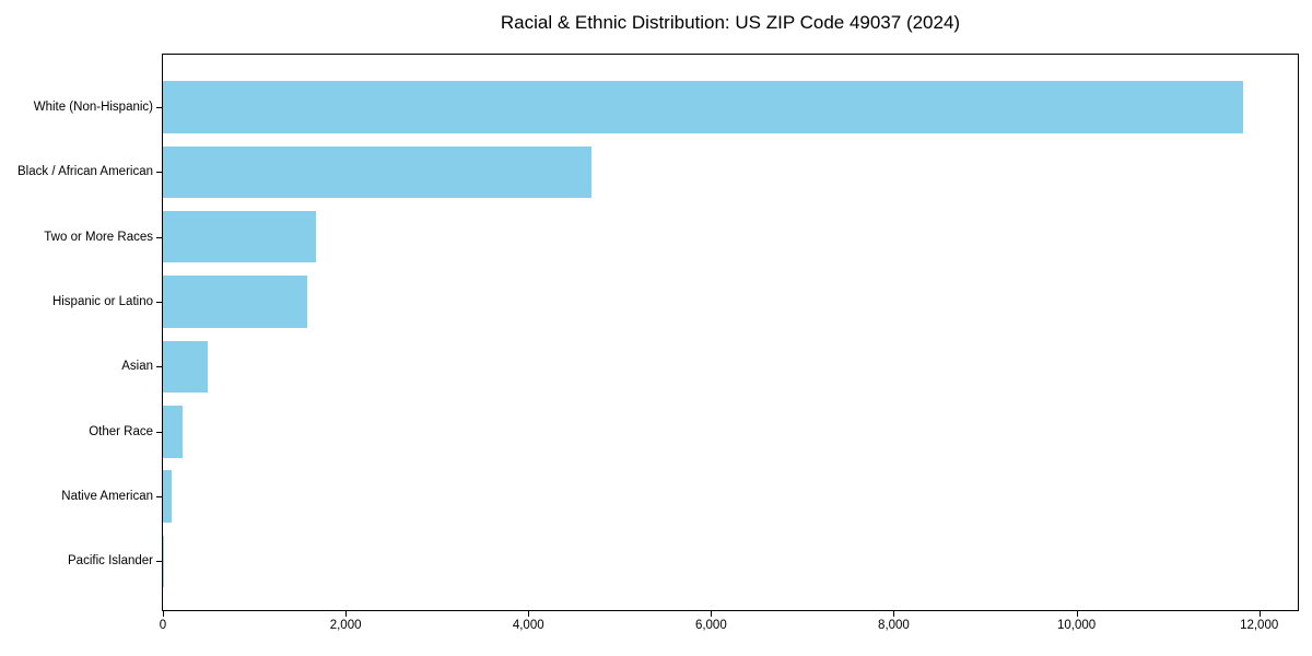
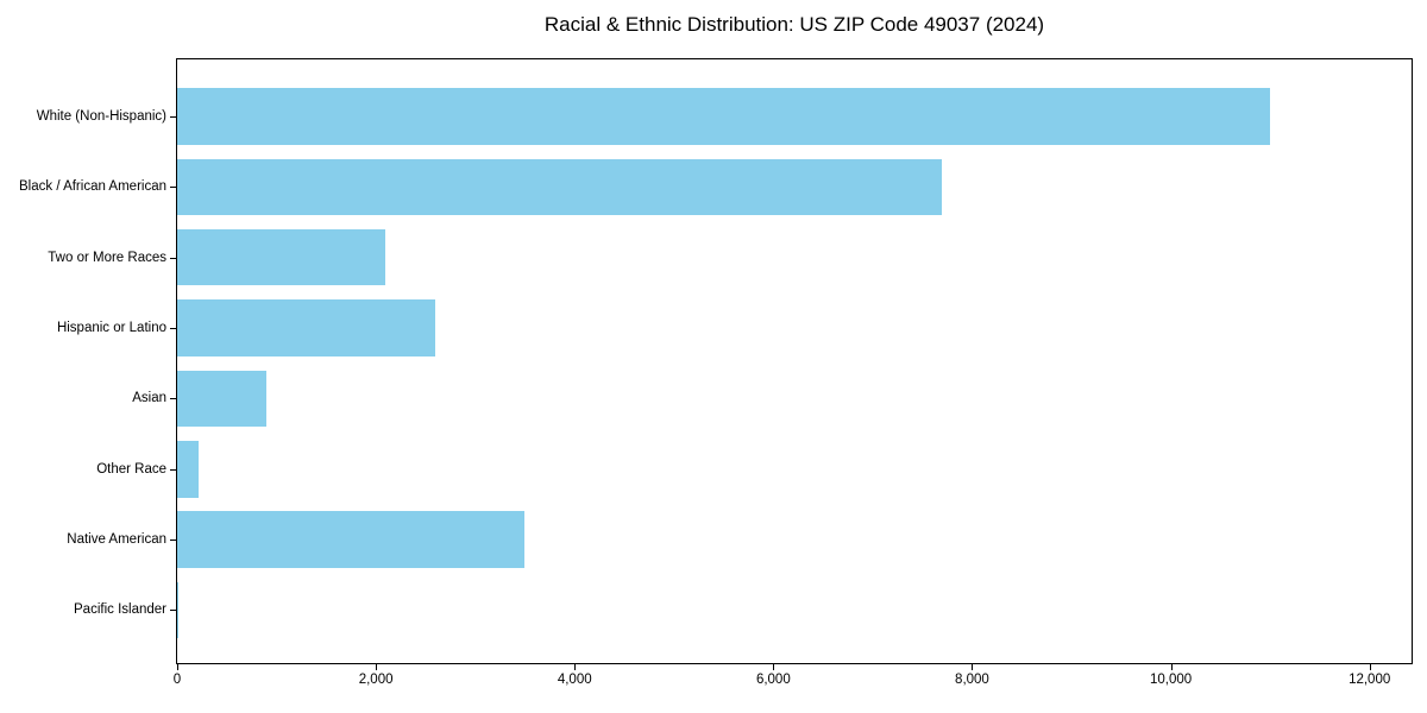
White (Non-Hispanic): 11800 -> 11000
Black / African American: 4700 -> 7700
Two or More Races: 1700 -> 2100
Hispanic or Latino: 1600 -> 2600
Asian: 500 -> 900
Native American: 100 -> 3500
